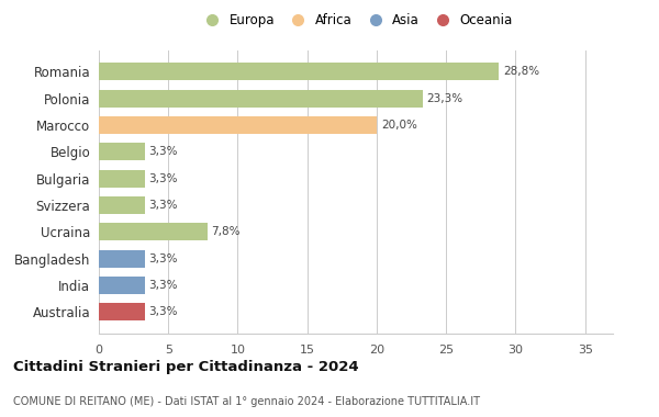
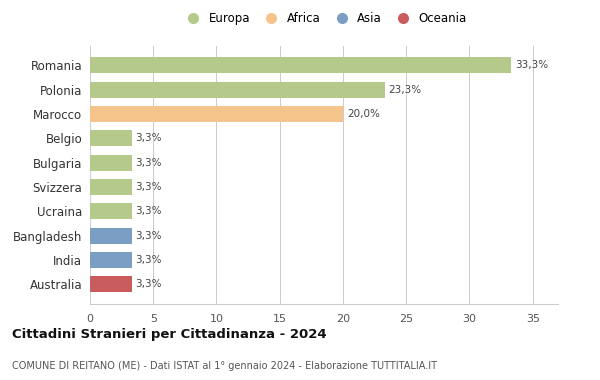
Romania: 28,8% -> 33,3%
Ucraina: 7,8% -> 3,3%
